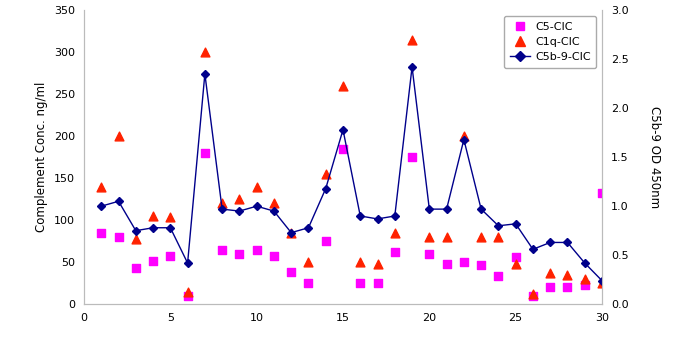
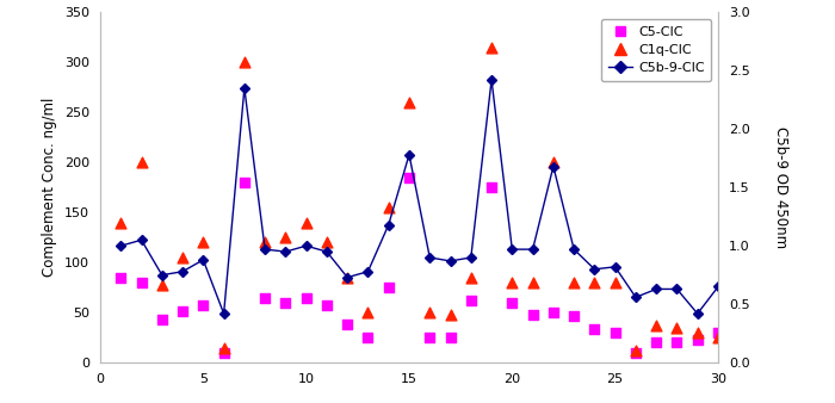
C1q-CIC/5: 104 -> 120
C5b-9-CIC/5: 0.78 -> 0.88
C5-CIC/25: 56 -> 30
C1q-CIC/25: 48 -> 80
C5-CIC/30: 132 -> 30
C5b-9-CIC/30: 0.24 -> 0.65
